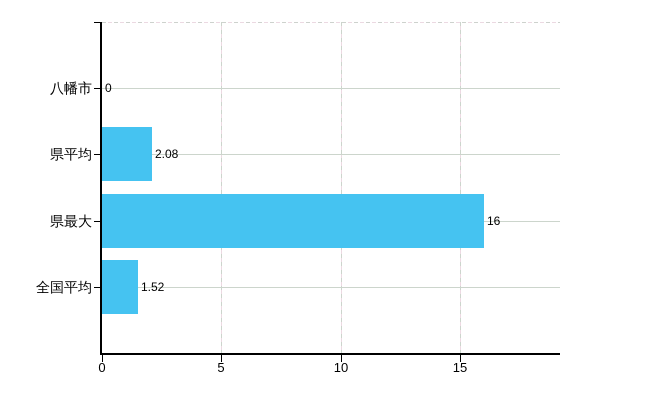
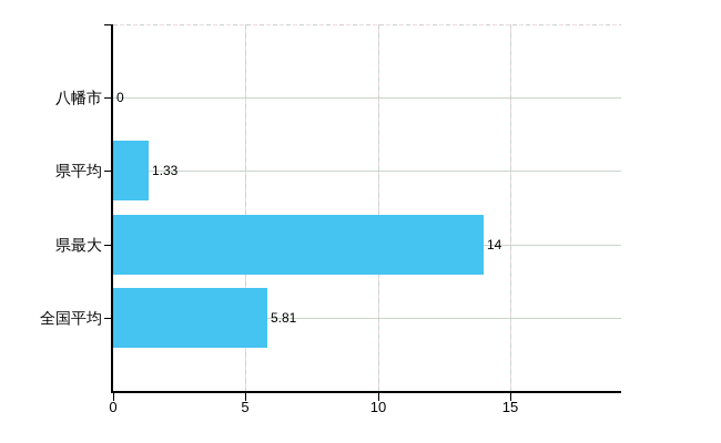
県平均: 2.08 -> 1.33
県最大: 16 -> 14
全国平均: 1.52 -> 5.81
